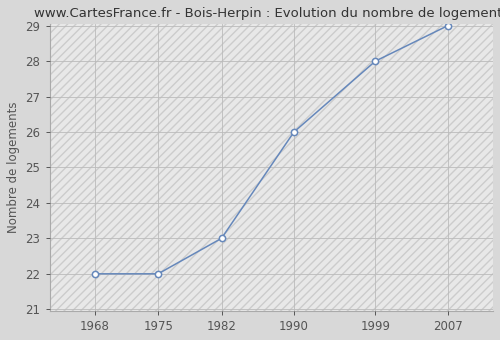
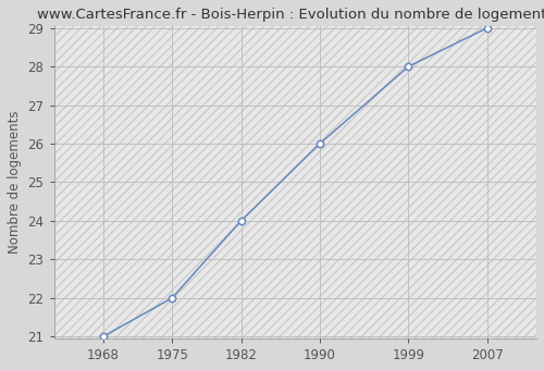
1968: 22 -> 21
1982: 23 -> 24
